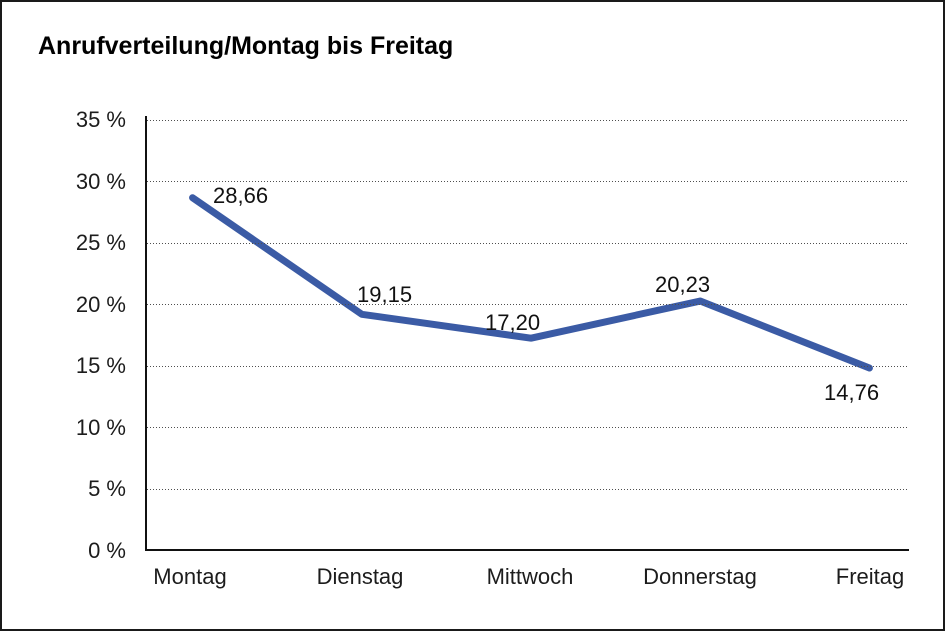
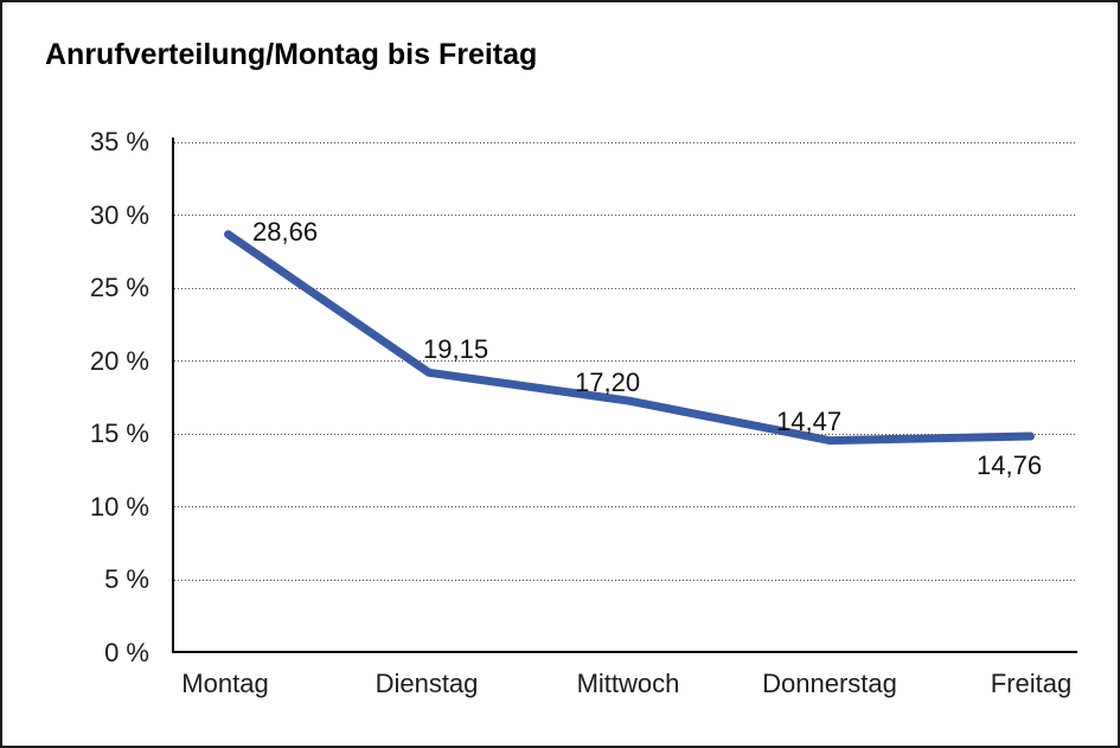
Donnerstag: 20,23 -> 14,47
